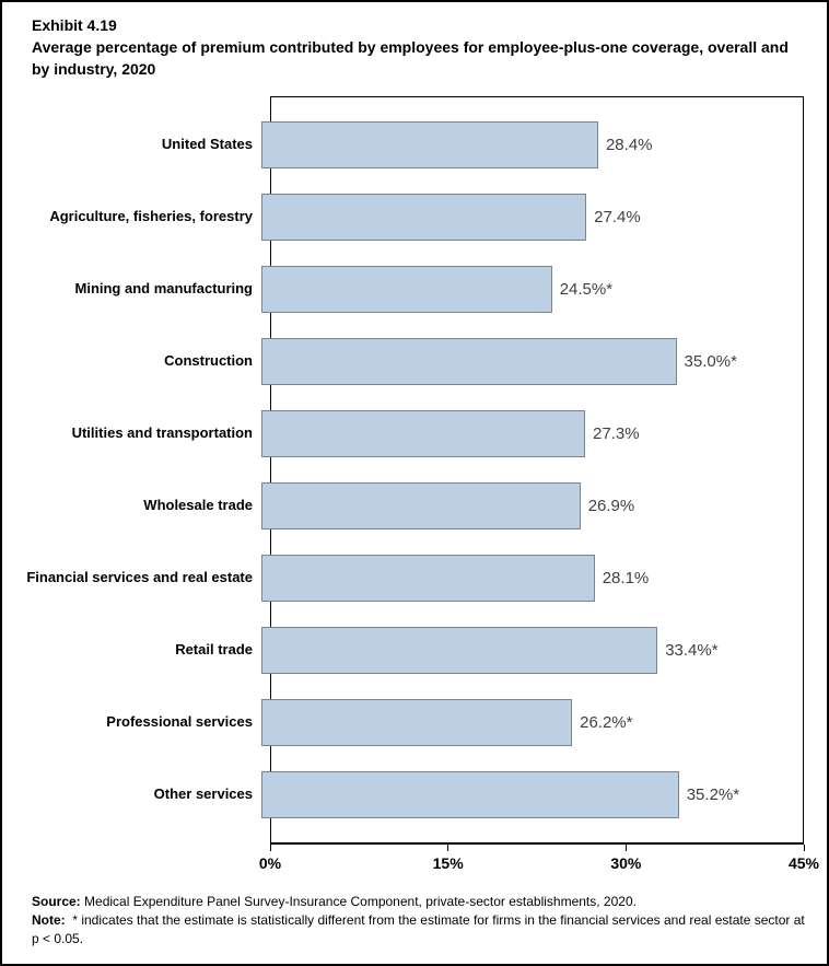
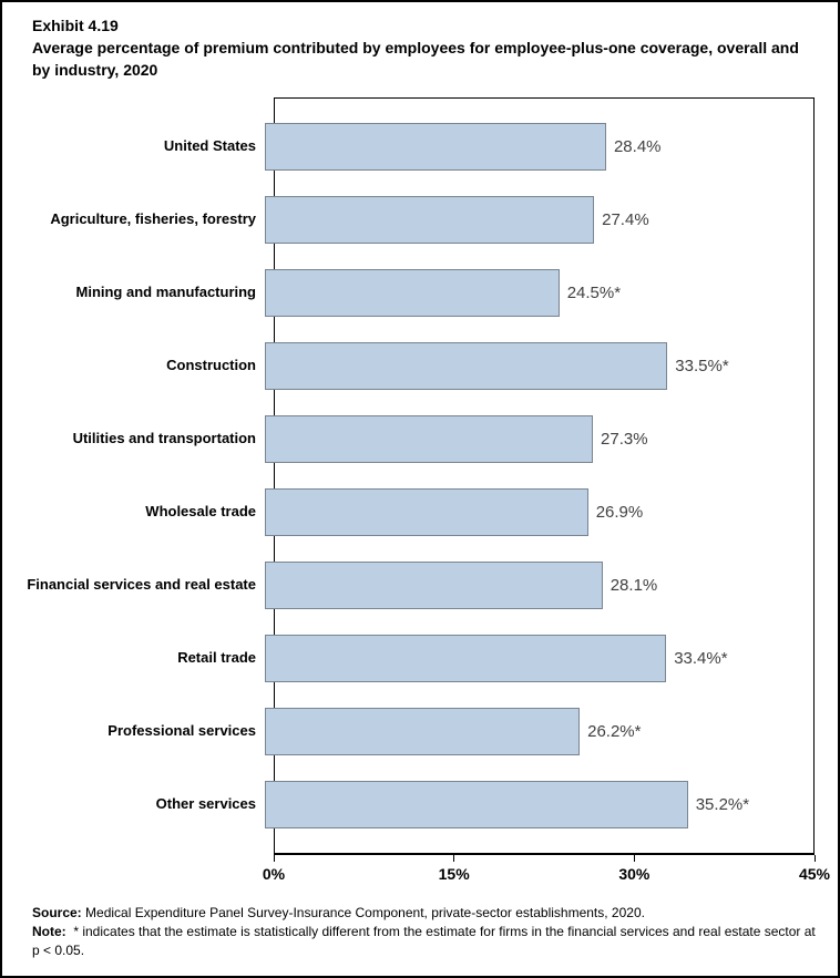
Construction: 35.0 -> 33.5
